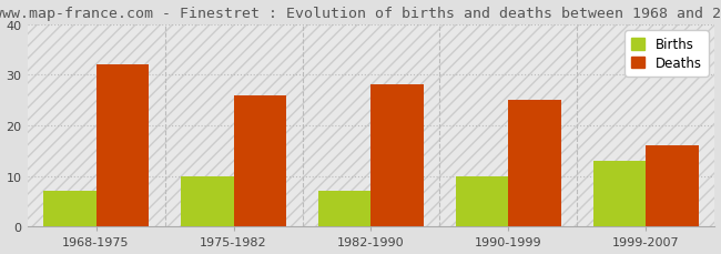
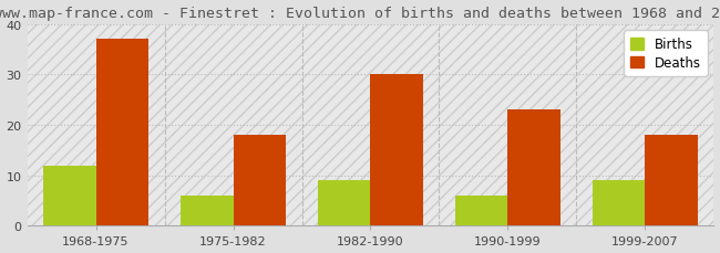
Births/1968-1975: 7 -> 12
Deaths/1968-1975: 32 -> 37
Births/1975-1982: 10 -> 6
Deaths/1975-1982: 26 -> 18
Births/1982-1990: 7 -> 9
Deaths/1982-1990: 28 -> 30
Births/1990-1999: 10 -> 6
Deaths/1990-1999: 25 -> 23
Births/1999-2007: 13 -> 9
Deaths/1999-2007: 16 -> 18
